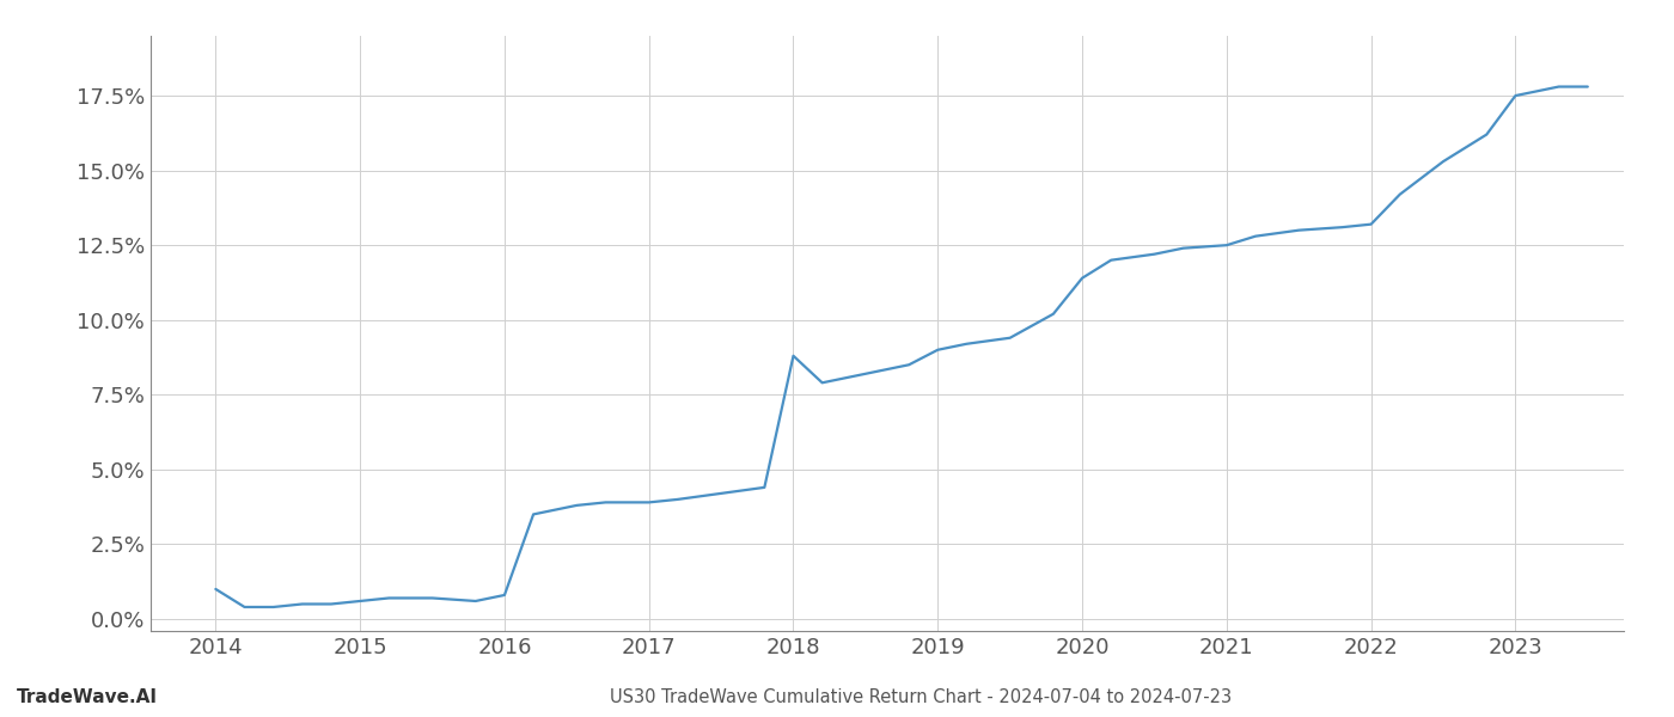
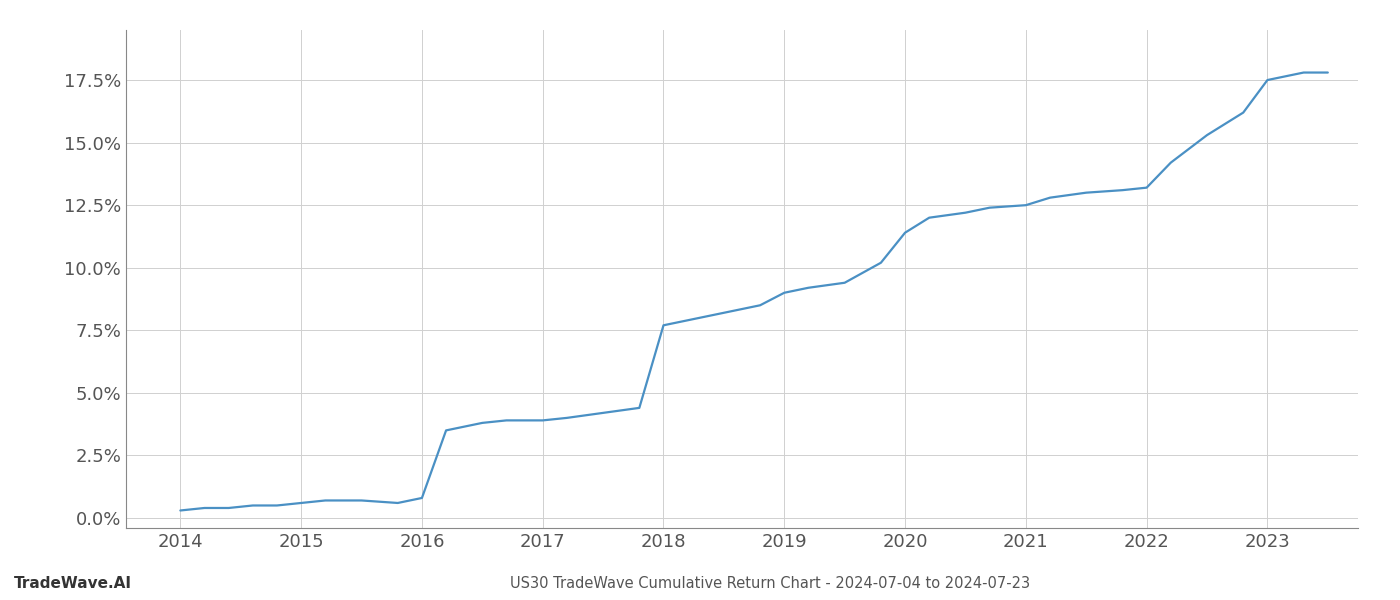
2014: 1.0% -> 0.3%
2018: 8.8% -> 7.7%
